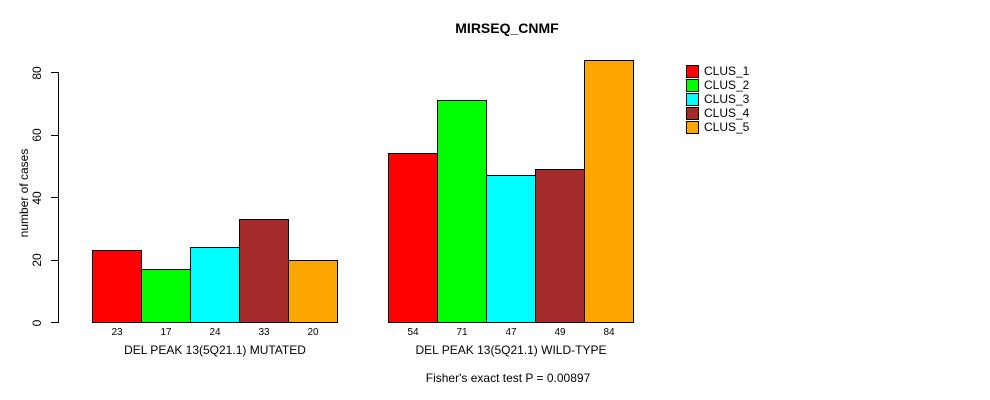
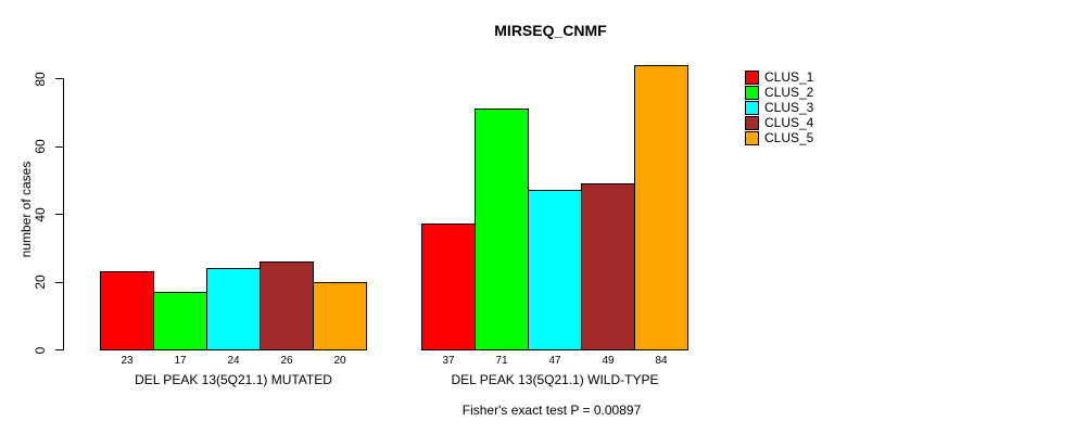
CLUS_4/DEL PEAK 13(5Q21.1) MUTATED: 33 -> 26
CLUS_1/DEL PEAK 13(5Q21.1) WILD-TYPE: 54 -> 37
